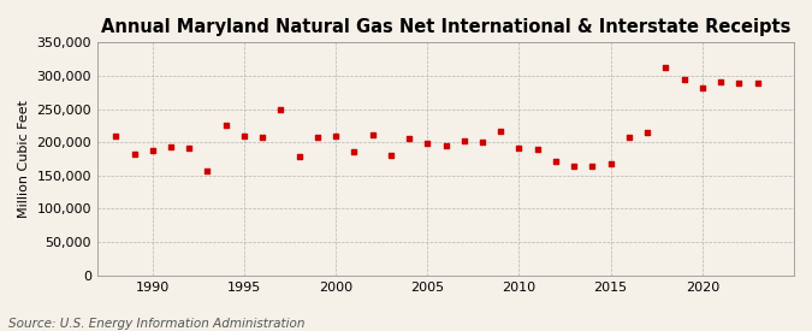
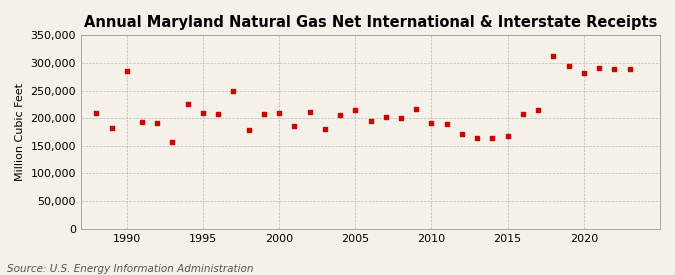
1990: 188,000 -> 286,000
2005: 198,000 -> 214,000
